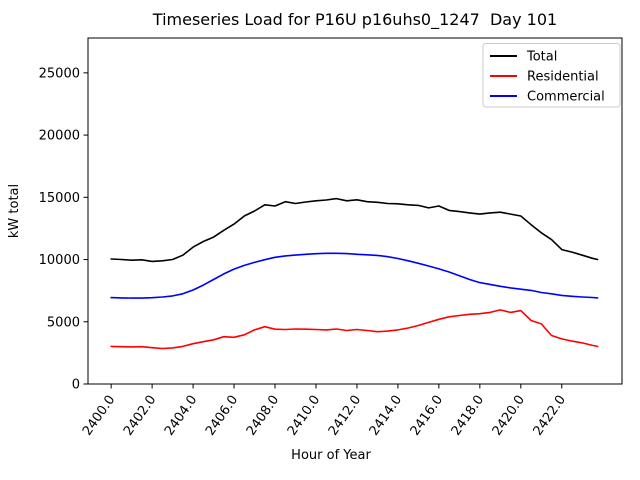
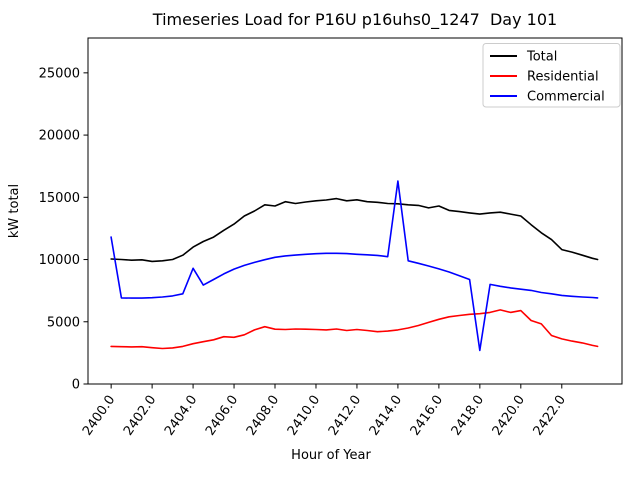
Commercial/2400.0: 6900 -> 11800
Commercial/2404.0: 7600 -> 9300
Commercial/2414.0: 10100 -> 16300
Commercial/2418.0: 8200 -> 2700
